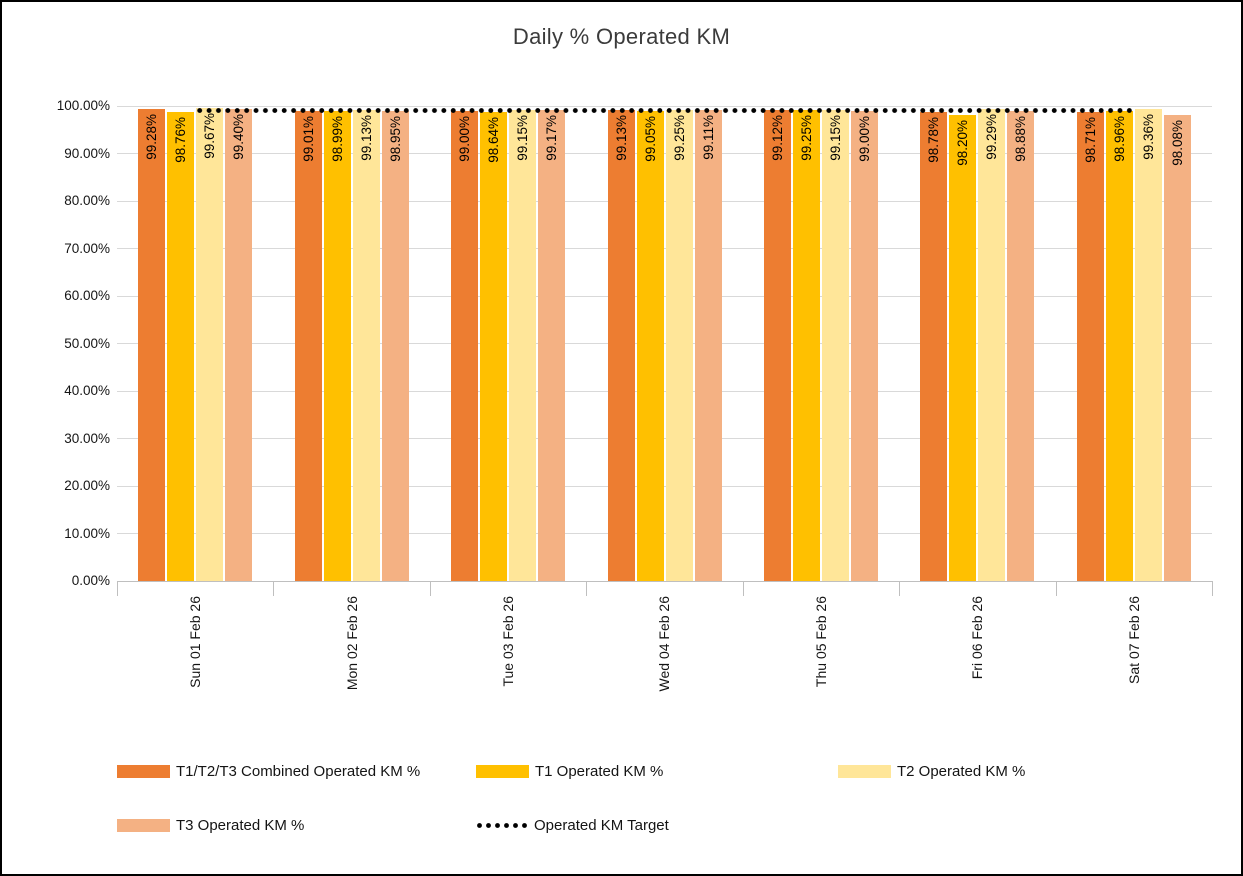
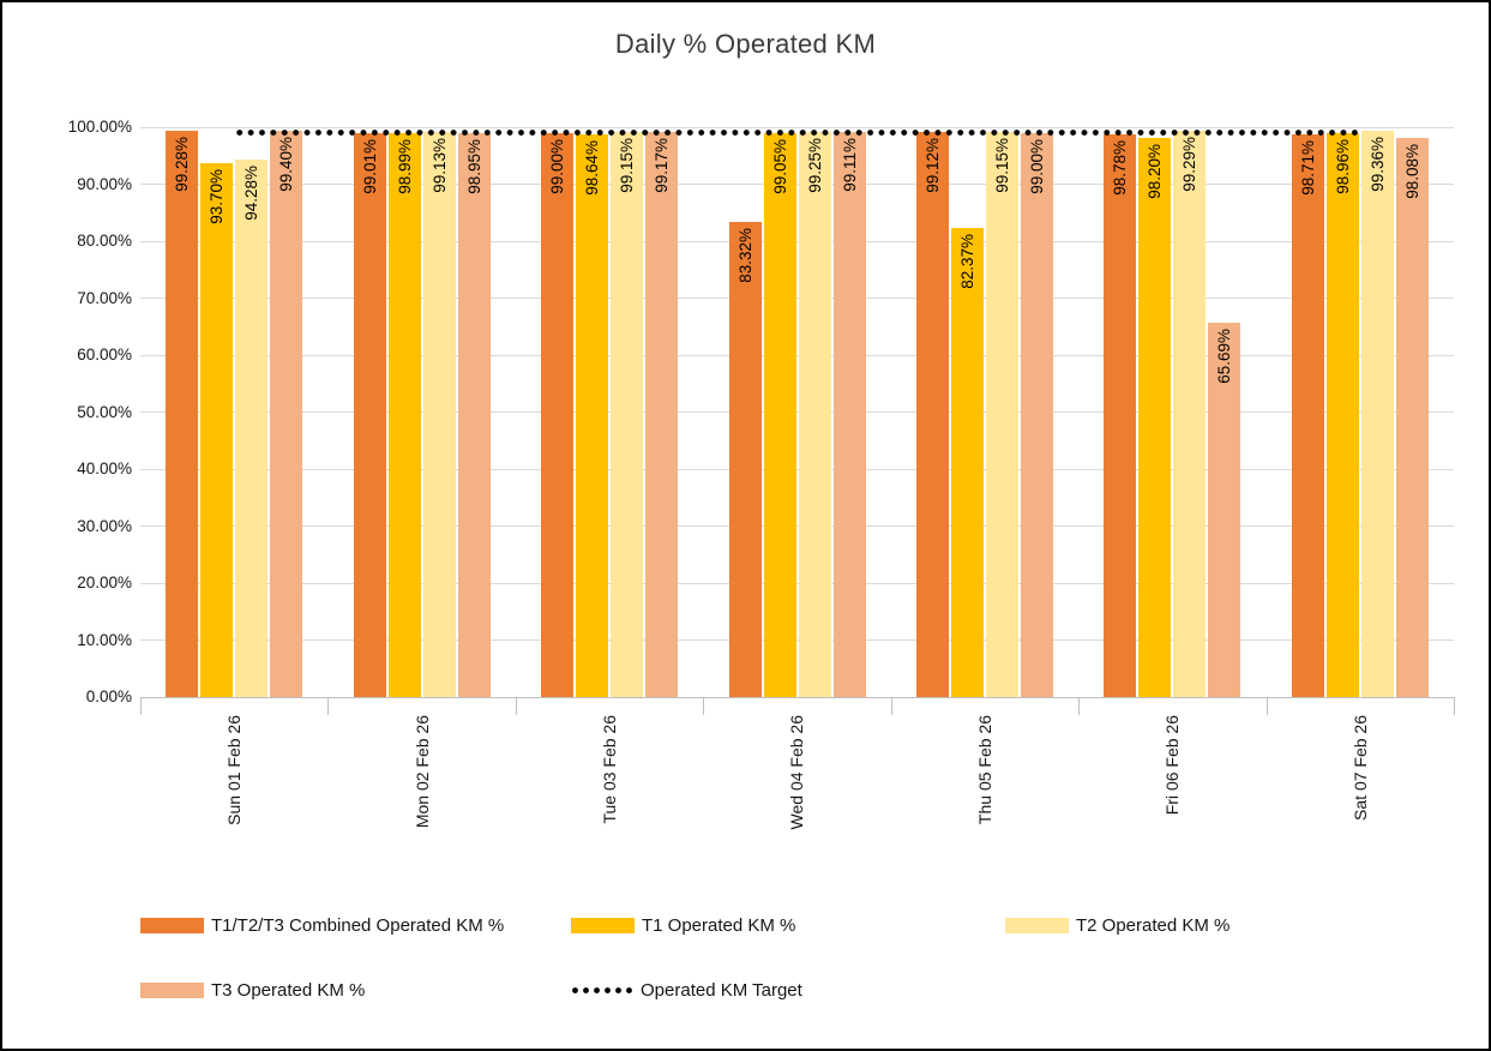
T1 Operated KM %/Sun 01 Feb 26: 98.76% -> 93.70%
T2 Operated KM %/Sun 01 Feb 26: 99.67% -> 94.28%
T1/T2/T3 Combined Operated KM %/Wed 04 Feb 26: 99.13% -> 83.32%
T1 Operated KM %/Thu 05 Feb 26: 99.25% -> 82.37%
T3 Operated KM %/Fri 06 Feb 26: 98.88% -> 65.69%
